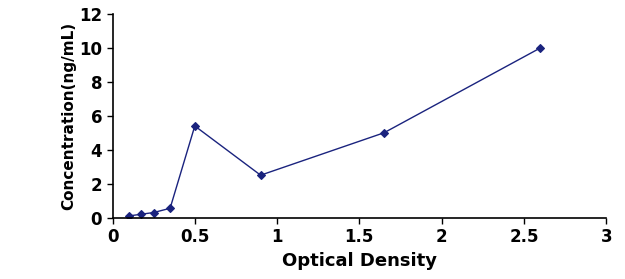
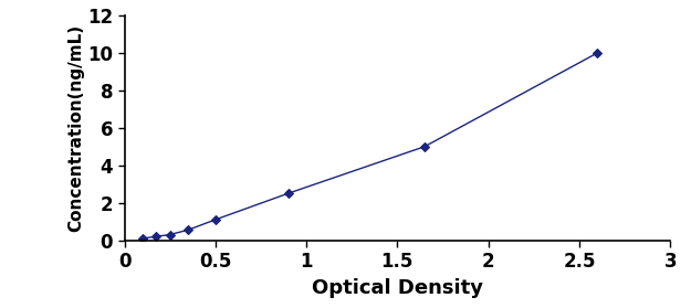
0.5: 5.4 -> 1.1
